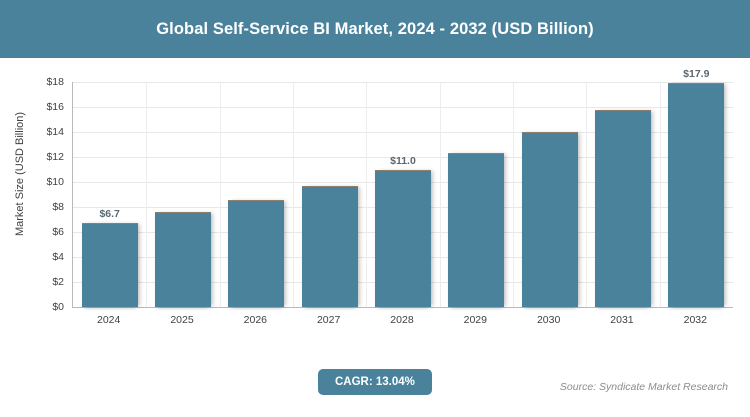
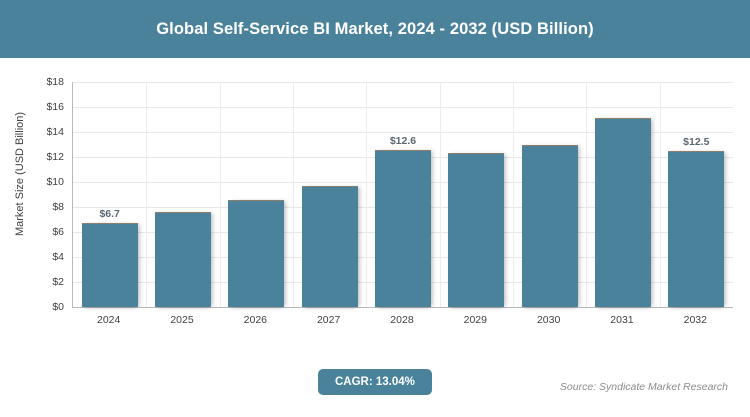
2028: $11.0 -> $12.6
2030: $14.0 -> $13.0
2031: $15.8 -> $15.1
2032: $17.9 -> $12.5
